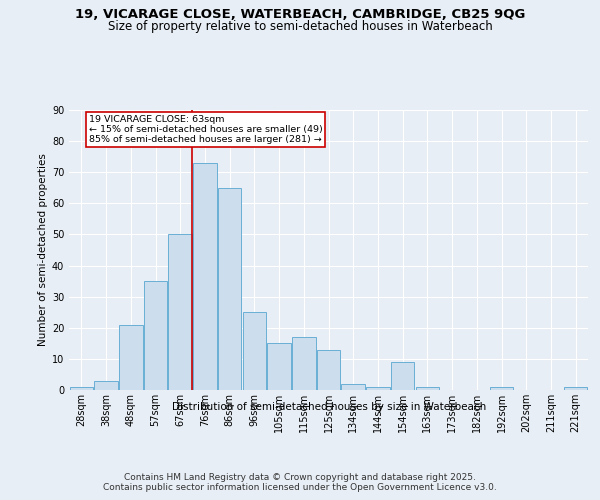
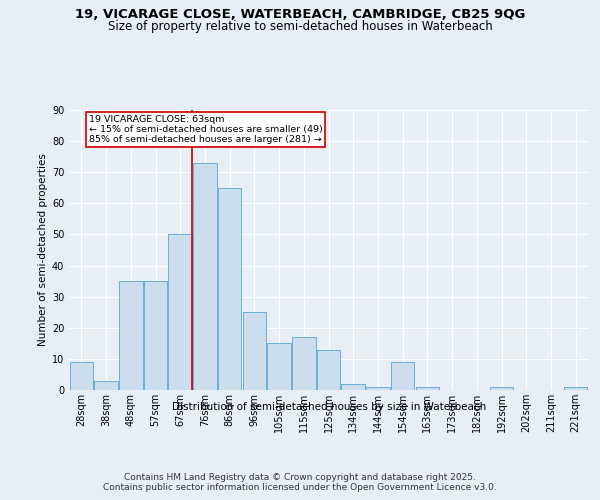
28sqm: 1 -> 9
48sqm: 21 -> 35
